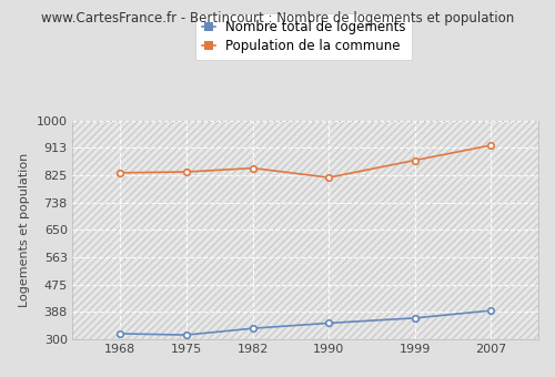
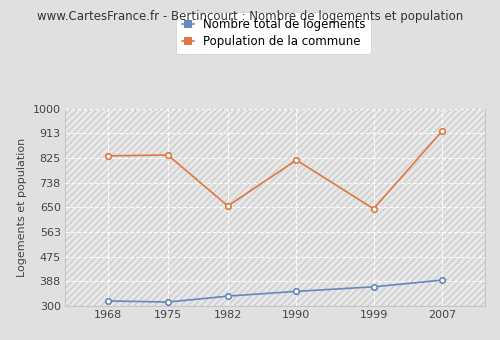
Population de la commune/1982: 848 -> 655
Population de la commune/1999: 873 -> 645
